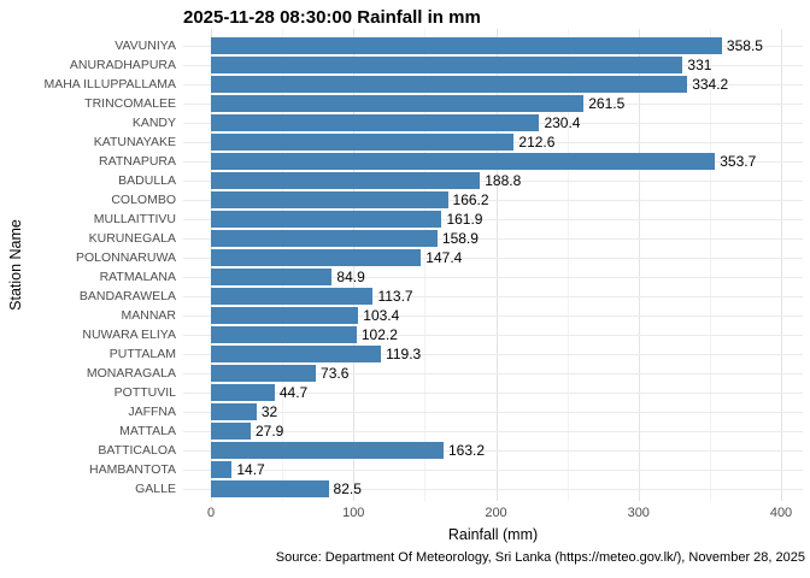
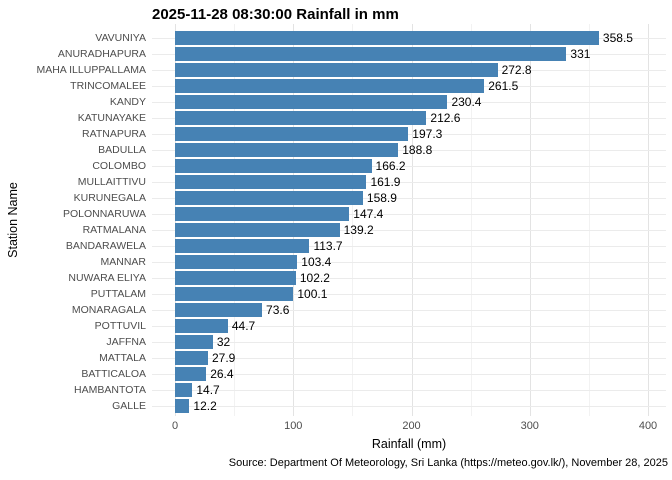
MAHA ILLUPPALLAMA: 334.2 -> 272.8
RATNAPURA: 353.7 -> 197.3
RATMALANA: 84.9 -> 139.2
PUTTALAM: 119.3 -> 100.1
BATTICALOA: 163.2 -> 26.4
GALLE: 82.5 -> 12.2
